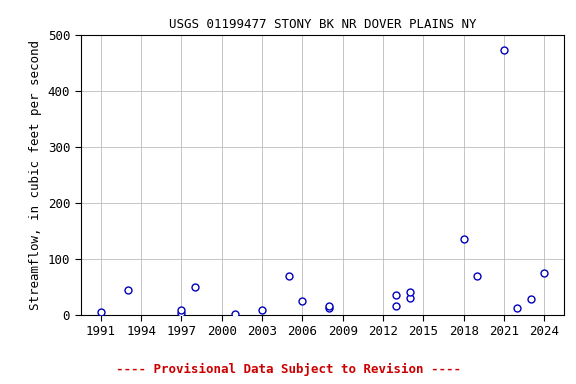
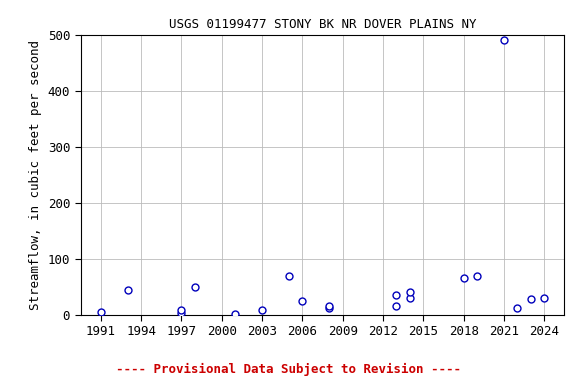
2018: 136 -> 65
2021: 472 -> 490
2024: 74 -> 30
